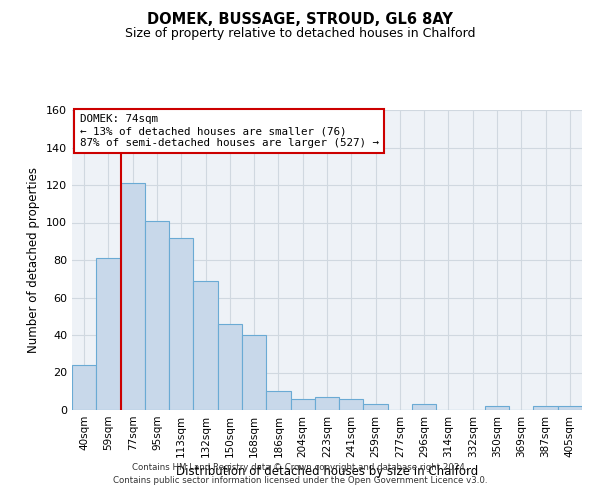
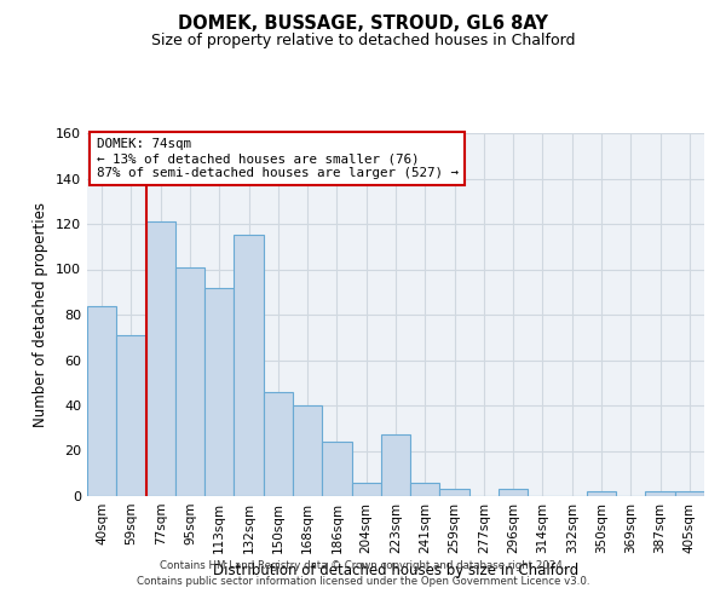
40sqm: 24 -> 84
59sqm: 81 -> 71
132sqm: 69 -> 115
186sqm: 10 -> 24
223sqm: 7 -> 27
